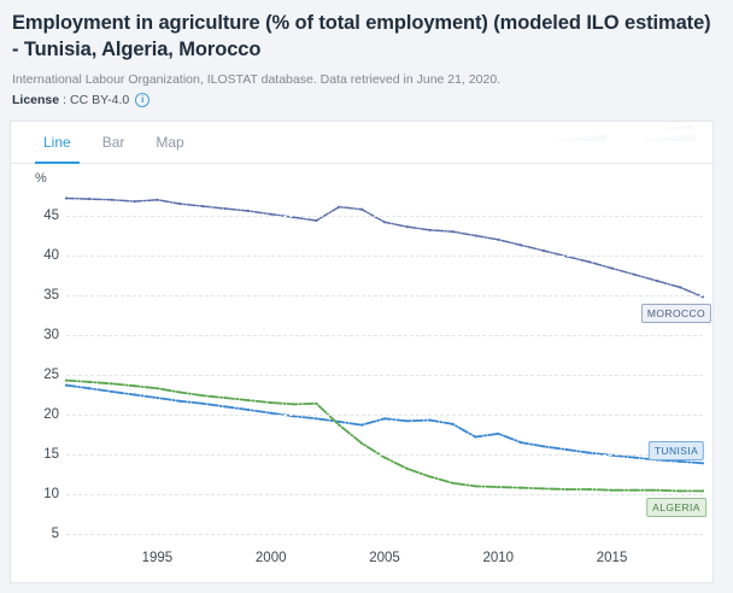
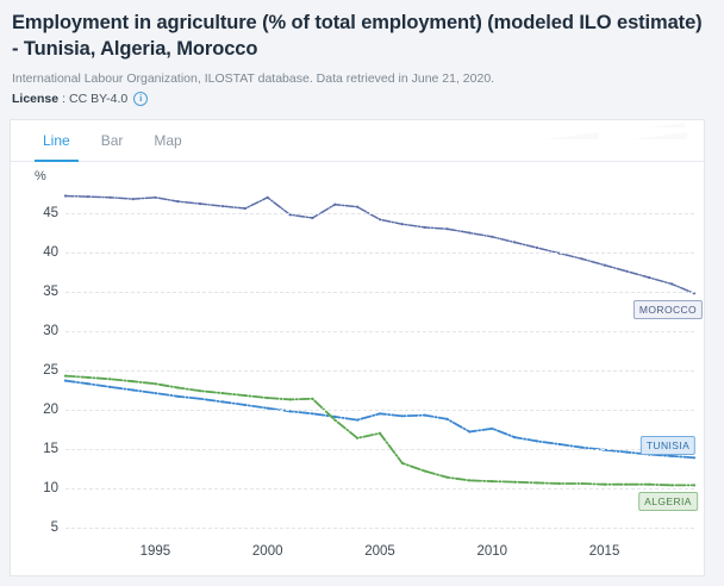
MOROCCO/2000: 45 -> 47
ALGERIA/2005: 15 -> 17
